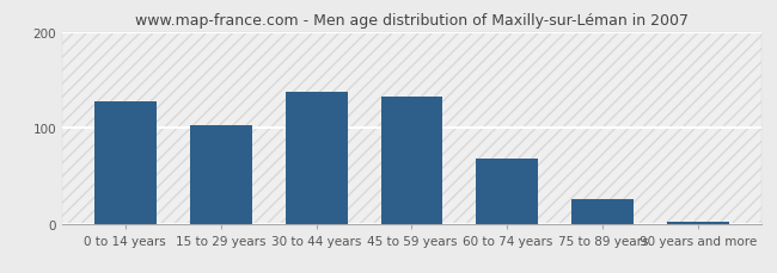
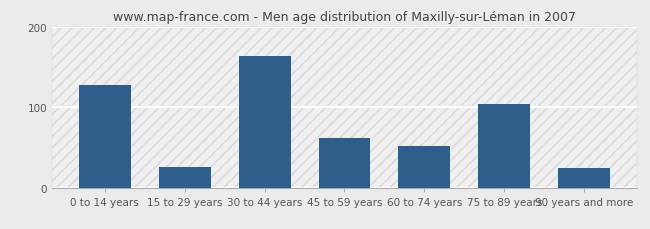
15 to 29 years: 102 -> 26
30 to 44 years: 137 -> 164
45 to 59 years: 133 -> 62
60 to 74 years: 68 -> 52
75 to 89 years: 26 -> 104
90 years and more: 2 -> 24
